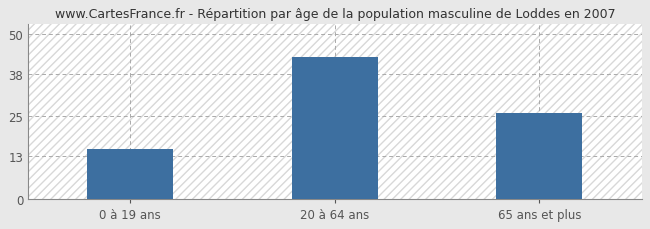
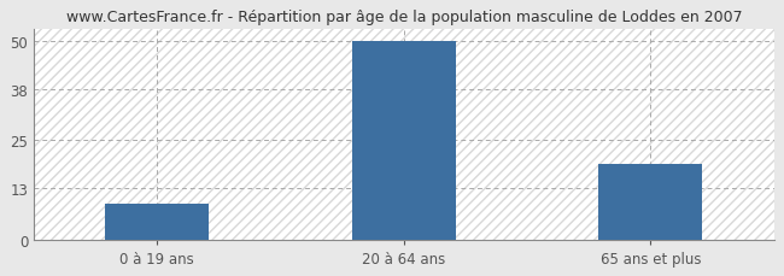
0 à 19 ans: 15 -> 9
20 à 64 ans: 43 -> 50
65 ans et plus: 26 -> 19
